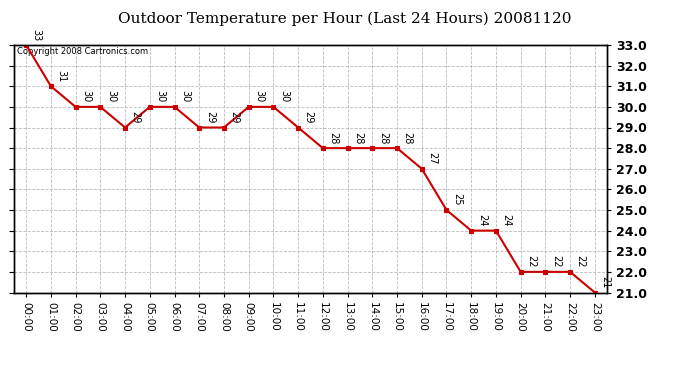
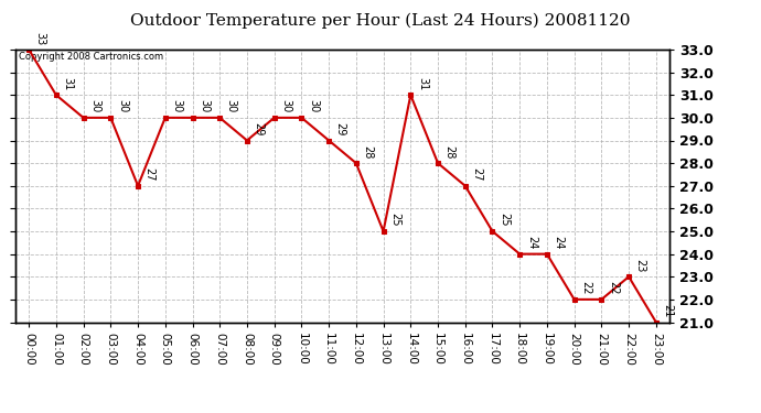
04:00: 29 -> 27
07:00: 29 -> 30
13:00: 28 -> 25
14:00: 28 -> 31
22:00: 22 -> 23
